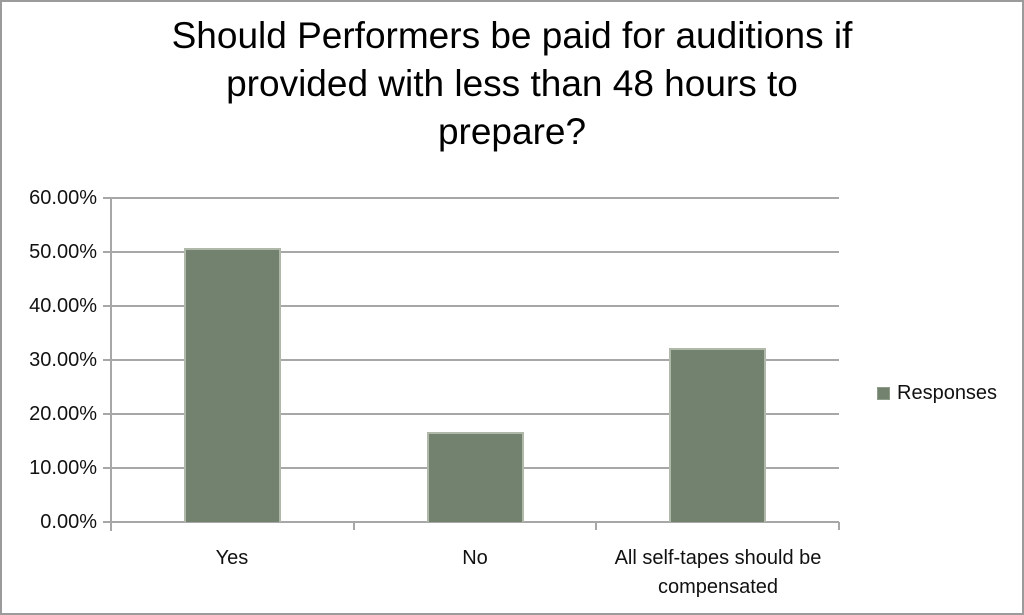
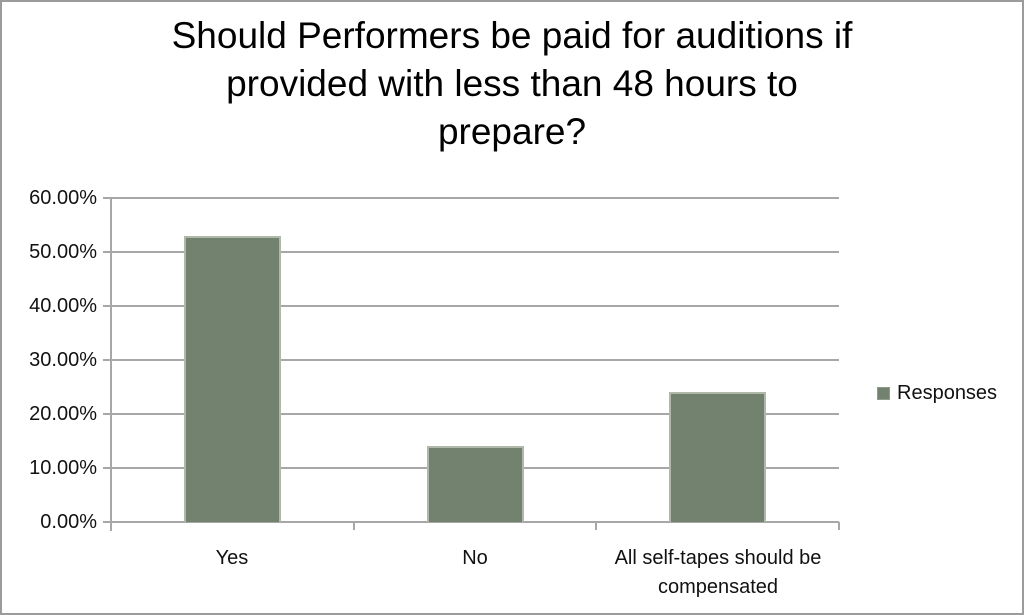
Yes: 51% -> 53%
No: 17% -> 14%
All self-tapes should be compensated: 32% -> 24%
